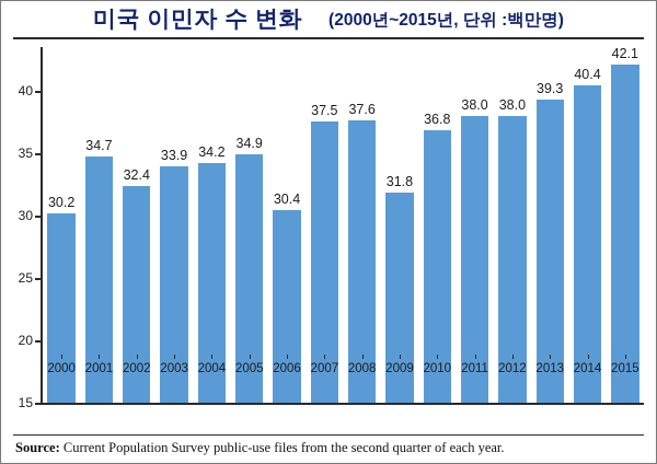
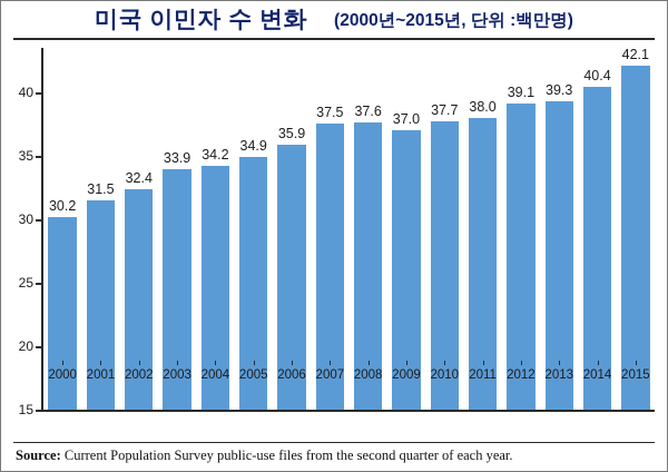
2001: 34.7 -> 31.5
2006: 30.4 -> 35.9
2009: 31.8 -> 37.0
2010: 36.8 -> 37.7
2012: 38.0 -> 39.1
